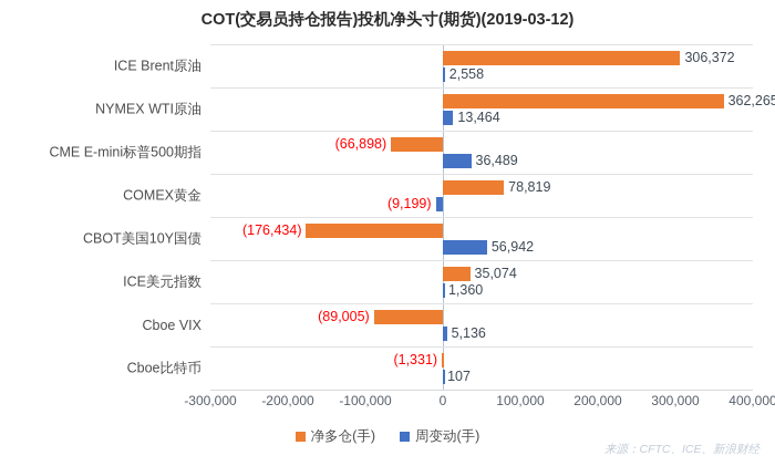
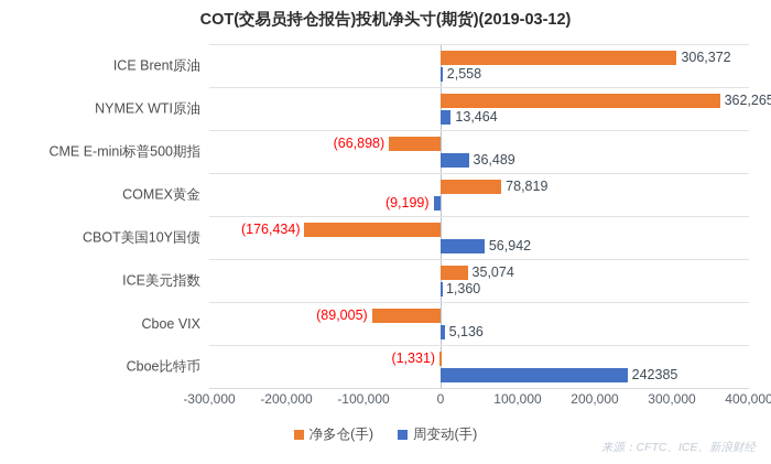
周变动(手)/Cboe比特币: 107 -> 242385
